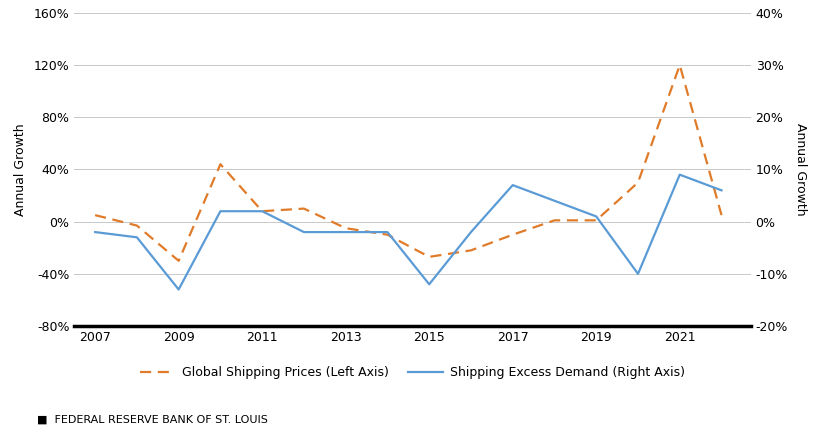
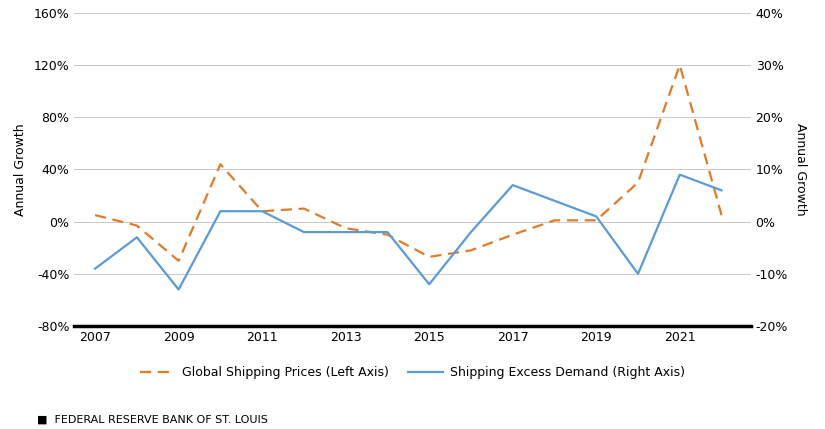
Shipping Excess Demand (Right Axis)/2007: -2% -> -9%
